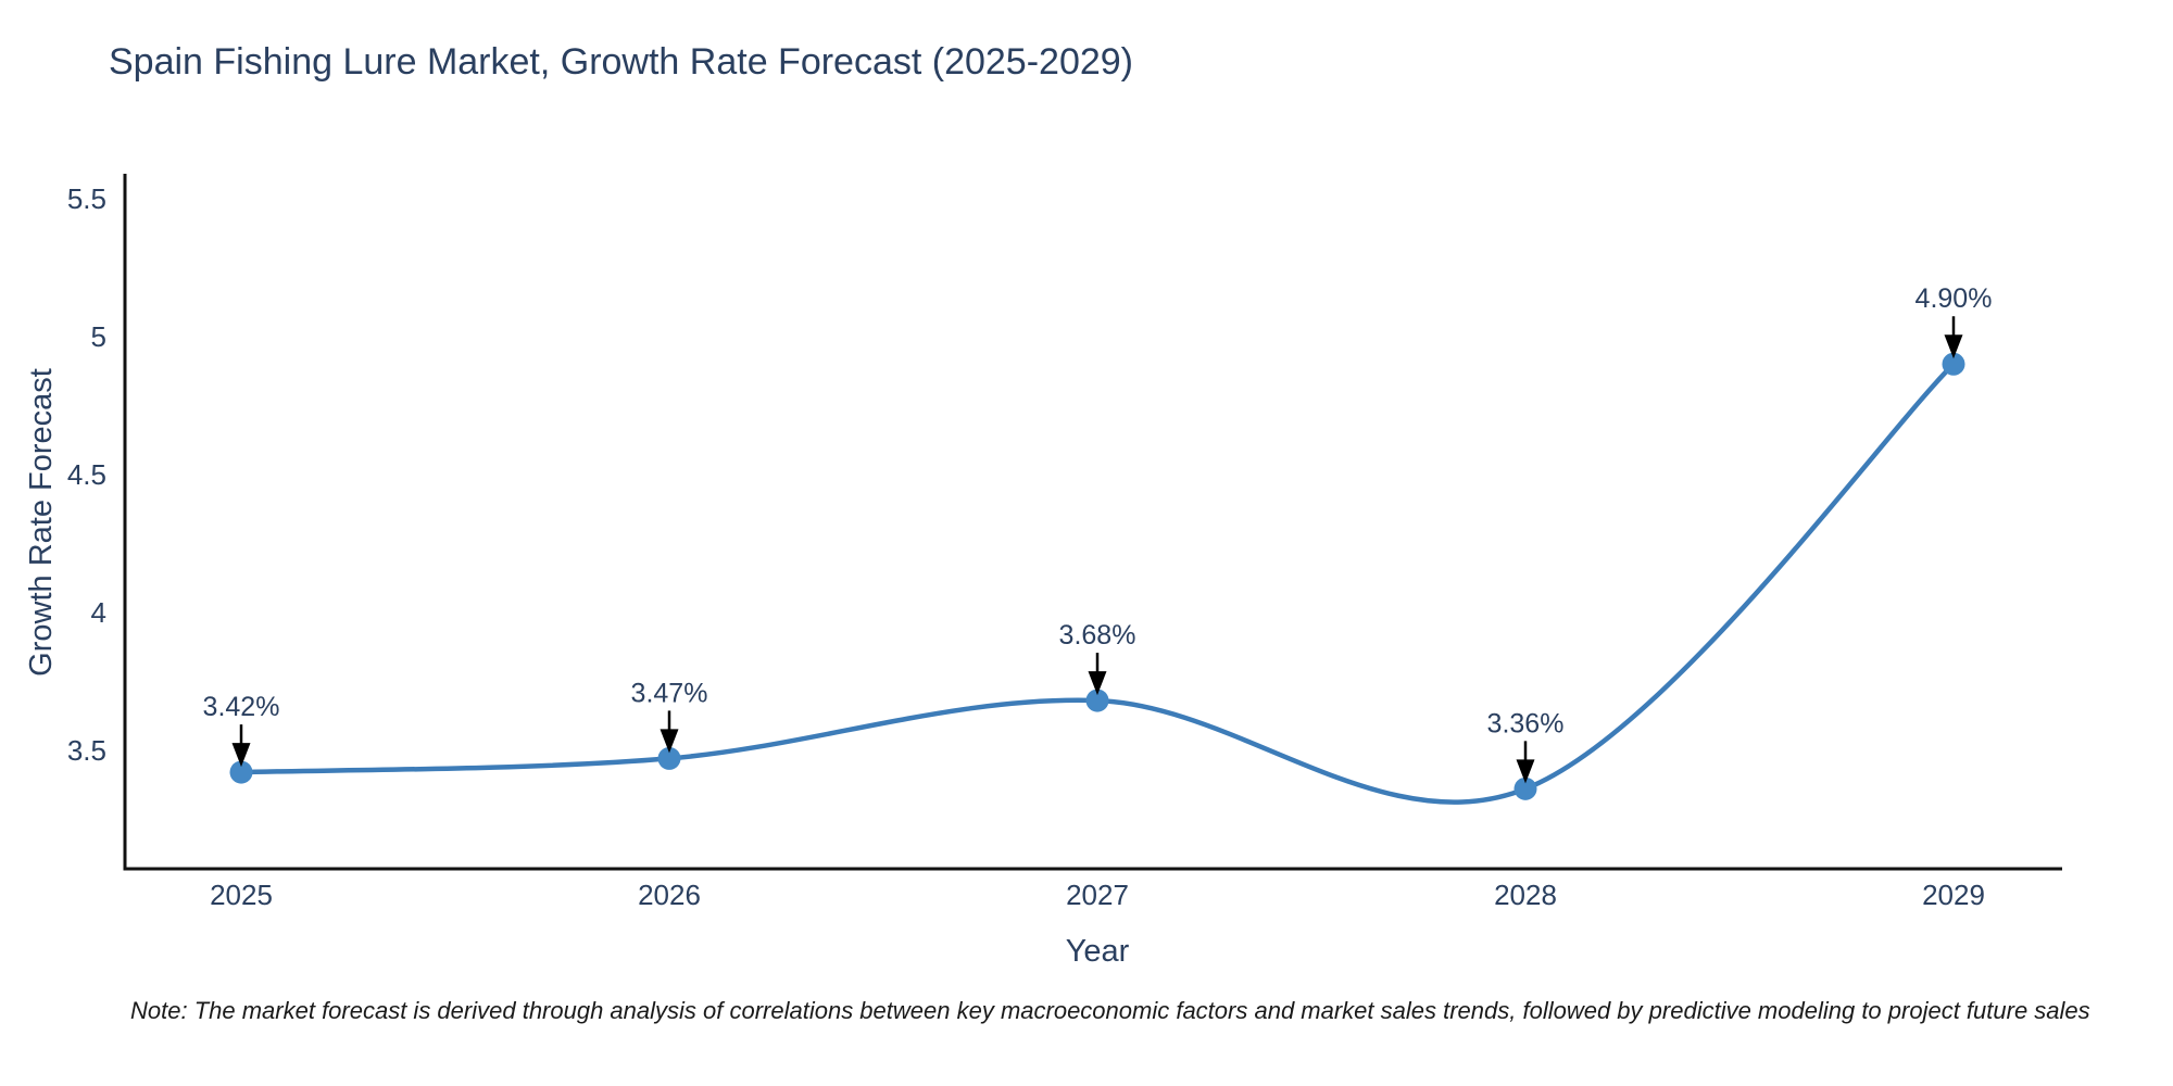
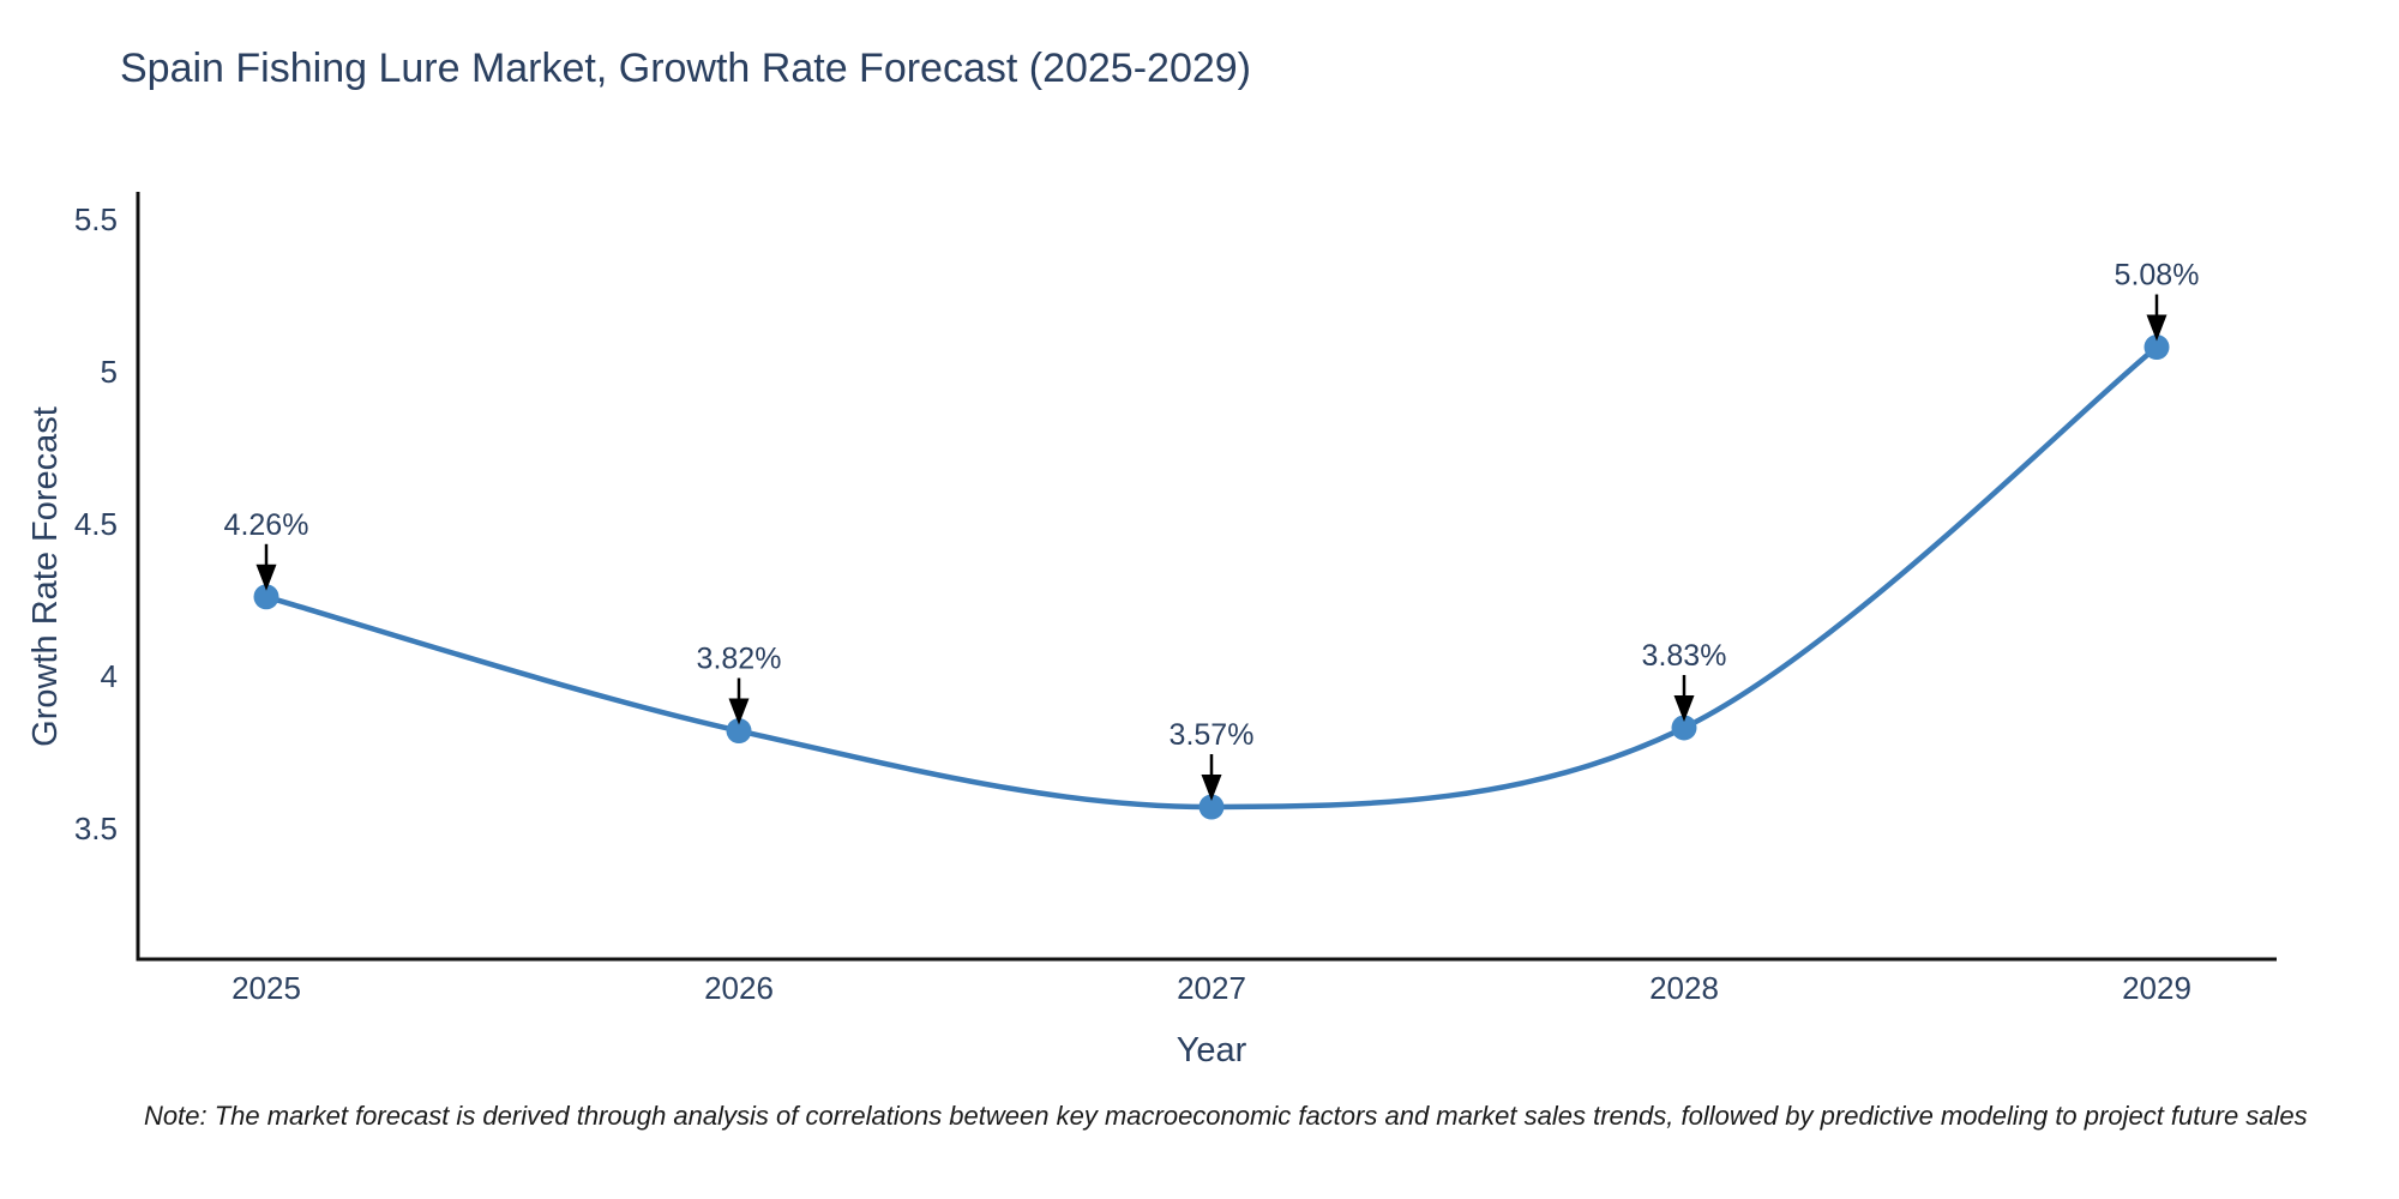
2025: 3.42% -> 4.26%
2026: 3.47% -> 3.82%
2027: 3.68% -> 3.57%
2028: 3.36% -> 3.83%
2029: 4.90% -> 5.08%
